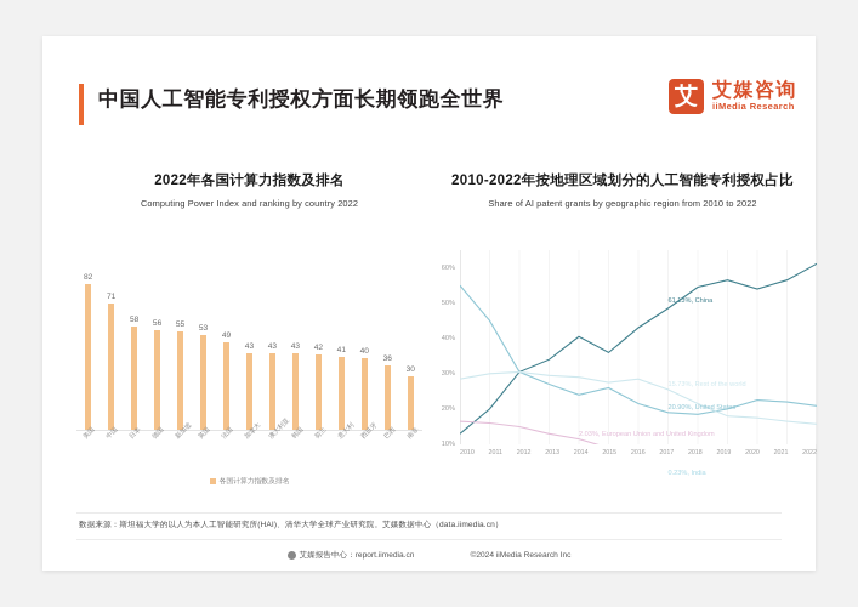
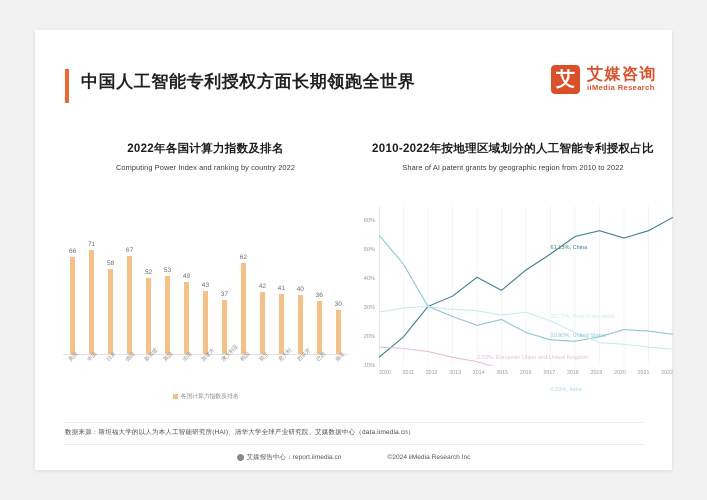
2022年各国计算力指数及排名/美国: 82 -> 66
2022年各国计算力指数及排名/德国: 56 -> 67
2022年各国计算力指数及排名/新加坡: 55 -> 52
2022年各国计算力指数及排名/澳大利亚: 43 -> 37
2022年各国计算力指数及排名/韩国: 43 -> 62
